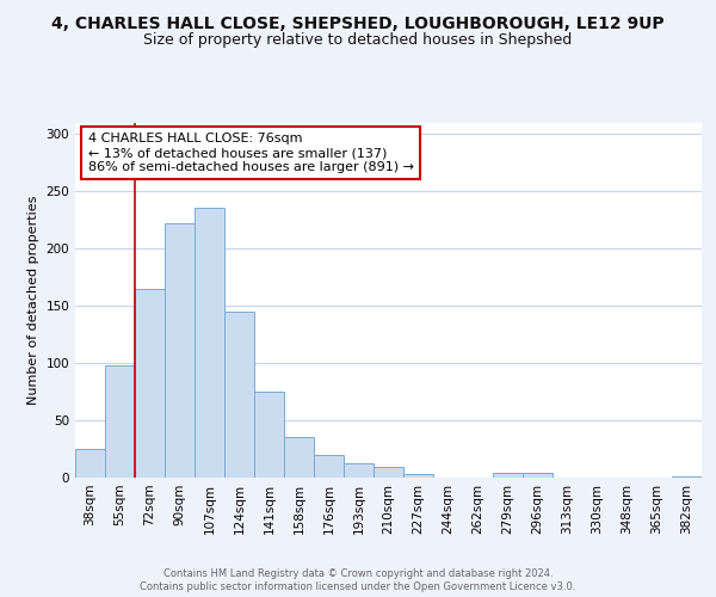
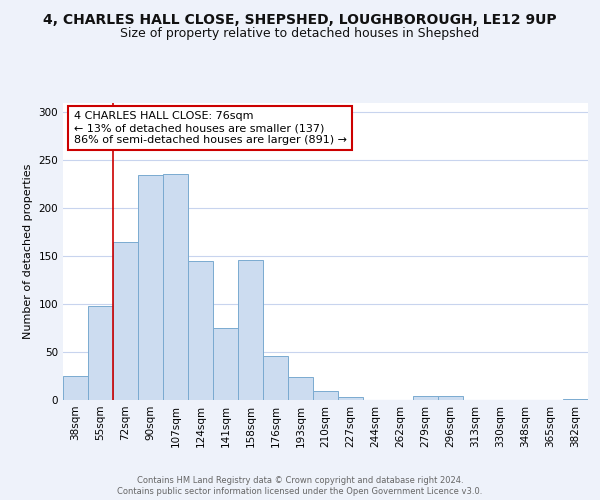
90sqm: 222 -> 234
158sqm: 35 -> 146
176sqm: 20 -> 46
193sqm: 12 -> 24
